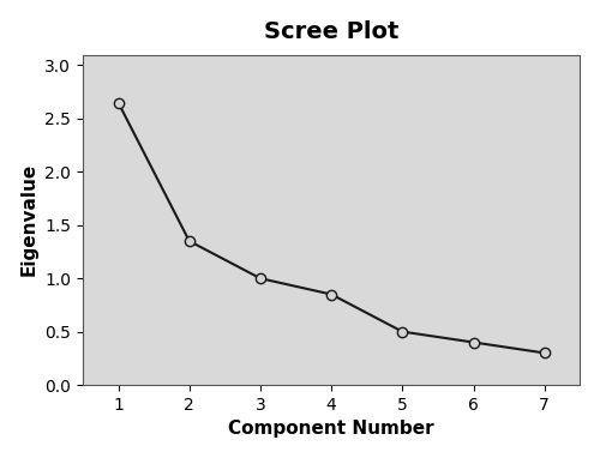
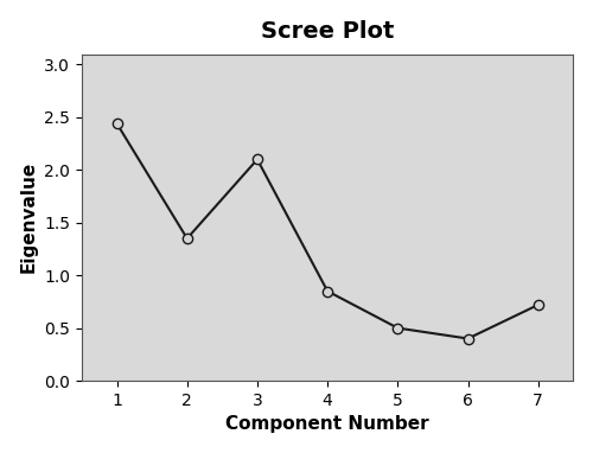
1: 2.65 -> 2.44
3: 1.00 -> 2.10
7: 0.30 -> 0.72
